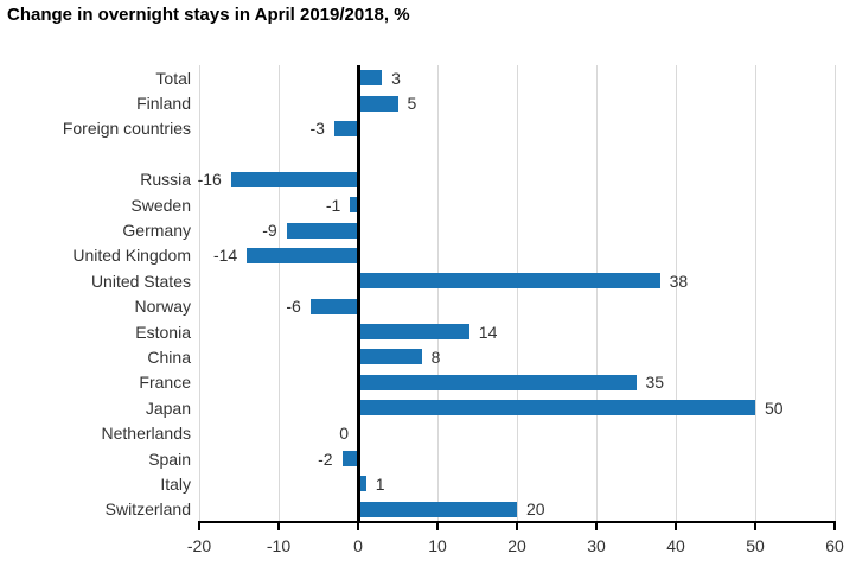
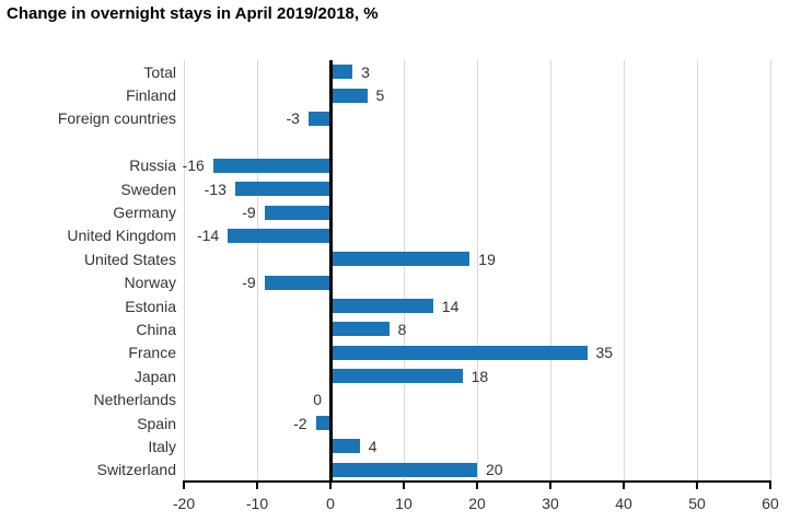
Sweden: -1 -> -13
United States: 38 -> 19
Norway: -6 -> -9
Japan: 50 -> 18
Italy: 1 -> 4
